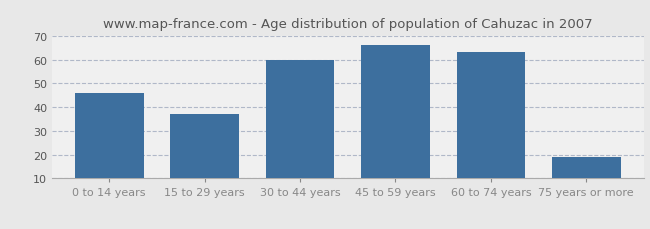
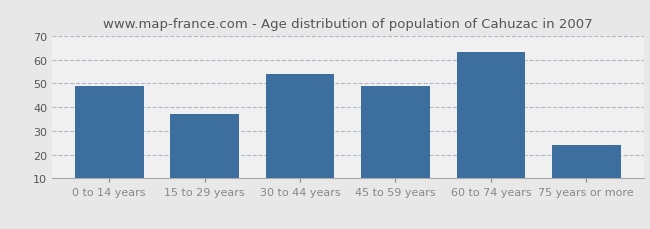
0 to 14 years: 46 -> 49
30 to 44 years: 60 -> 54
45 to 59 years: 66 -> 49
75 years or more: 19 -> 24
